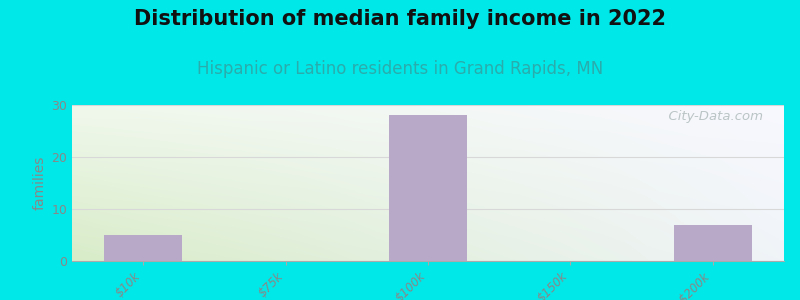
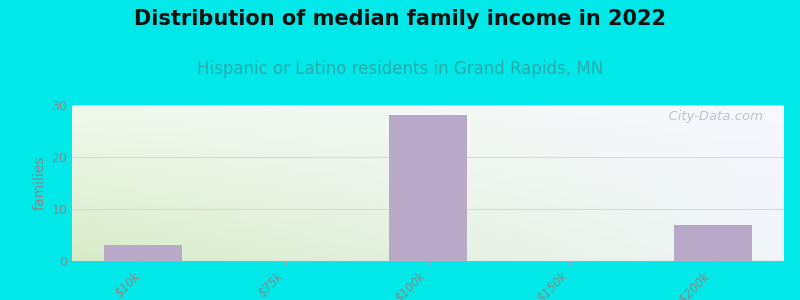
$10k: 5 -> 3
